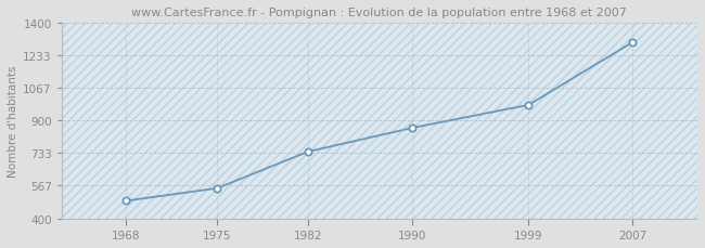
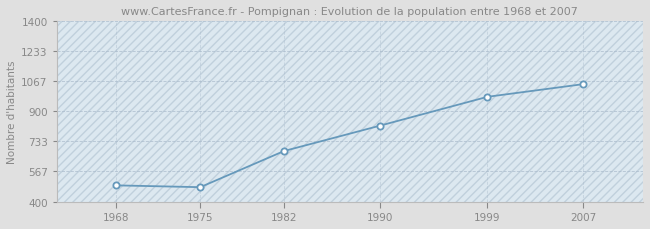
1975: 550 -> 480
1982: 740 -> 680
1990: 860 -> 820
2007: 1300 -> 1050
